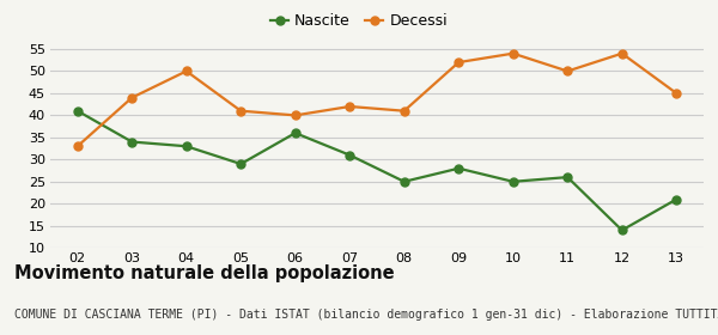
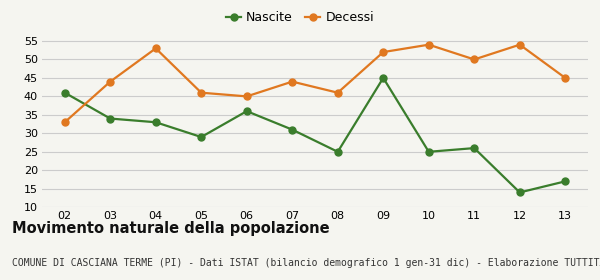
Decessi/04: 50 -> 53
Decessi/07: 42 -> 44
Nascite/09: 28 -> 45
Nascite/13: 21 -> 17
